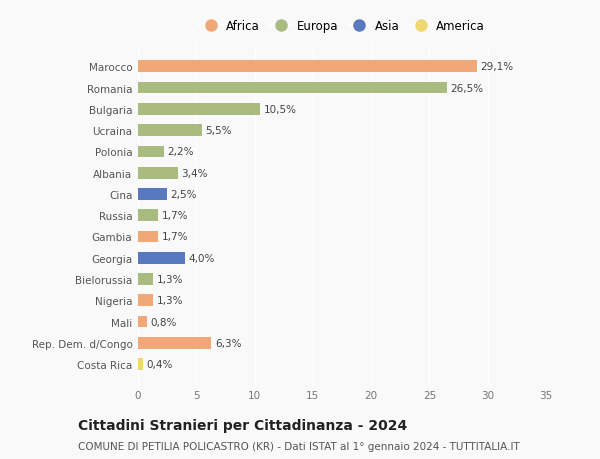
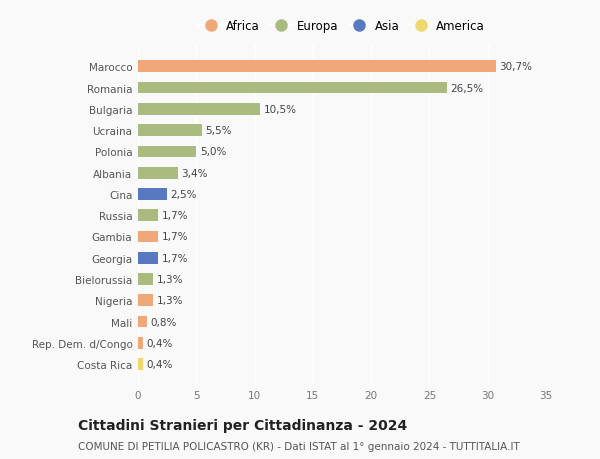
Marocco: 29,1% -> 30,7%
Polonia: 2,2% -> 5,0%
Georgia: 4,0% -> 1,7%
Rep. Dem. d/Congo: 6,3% -> 0,4%
